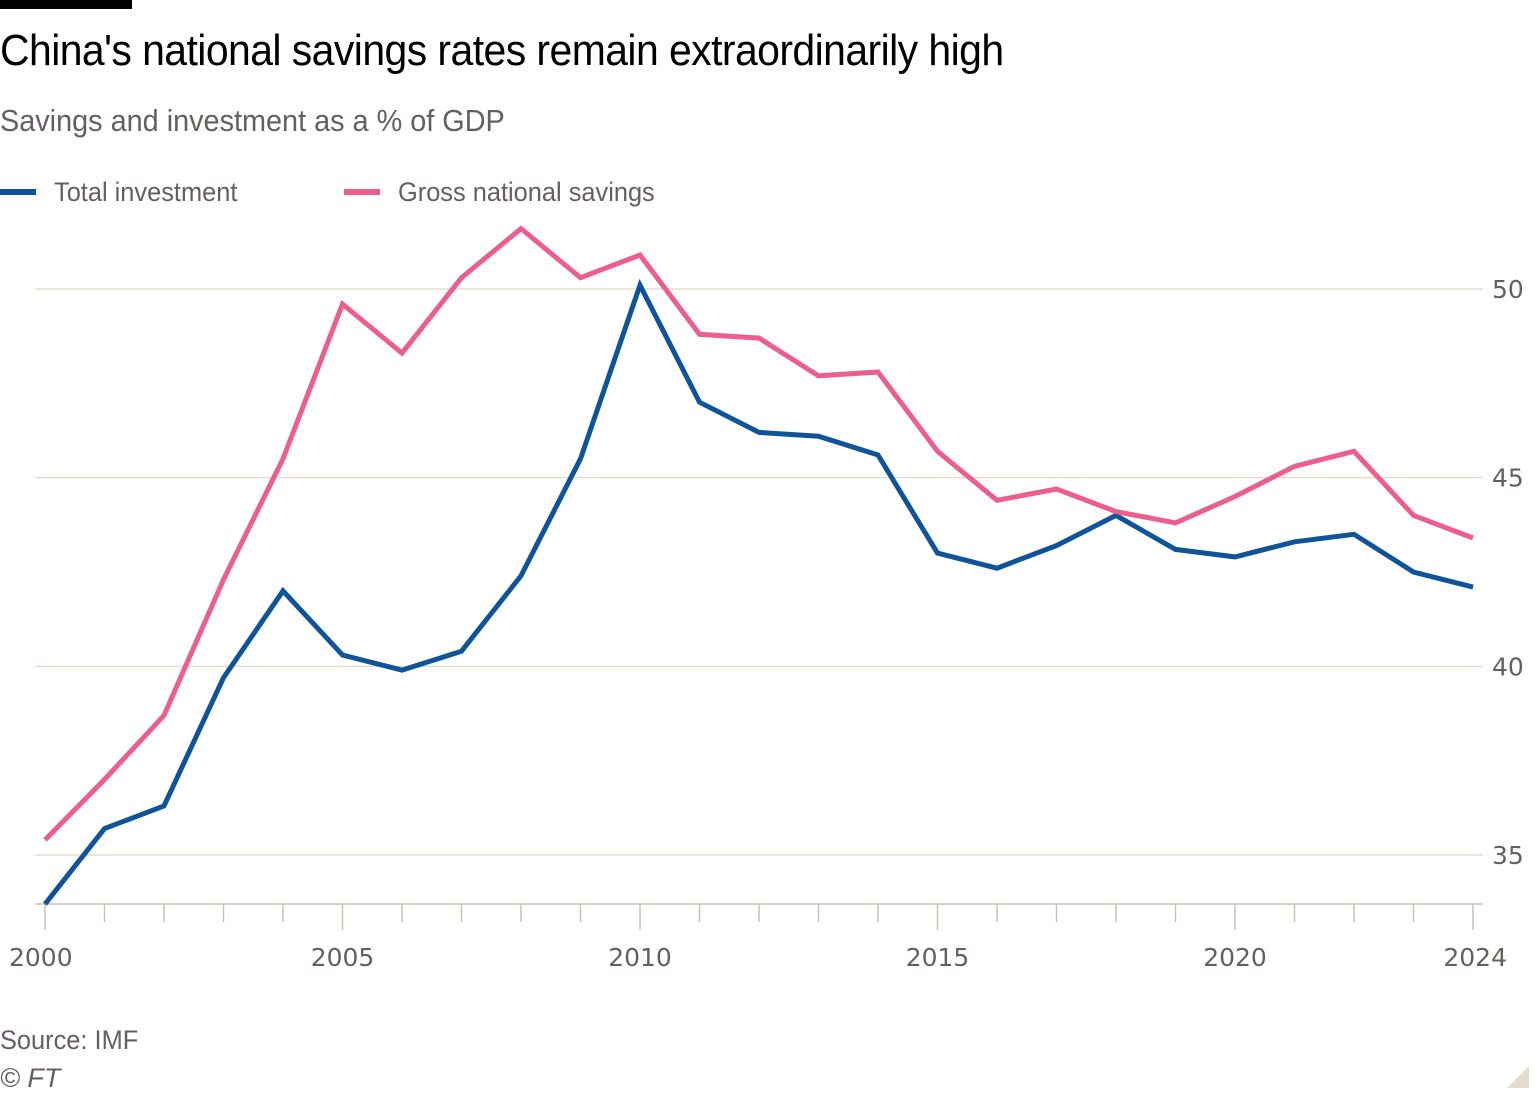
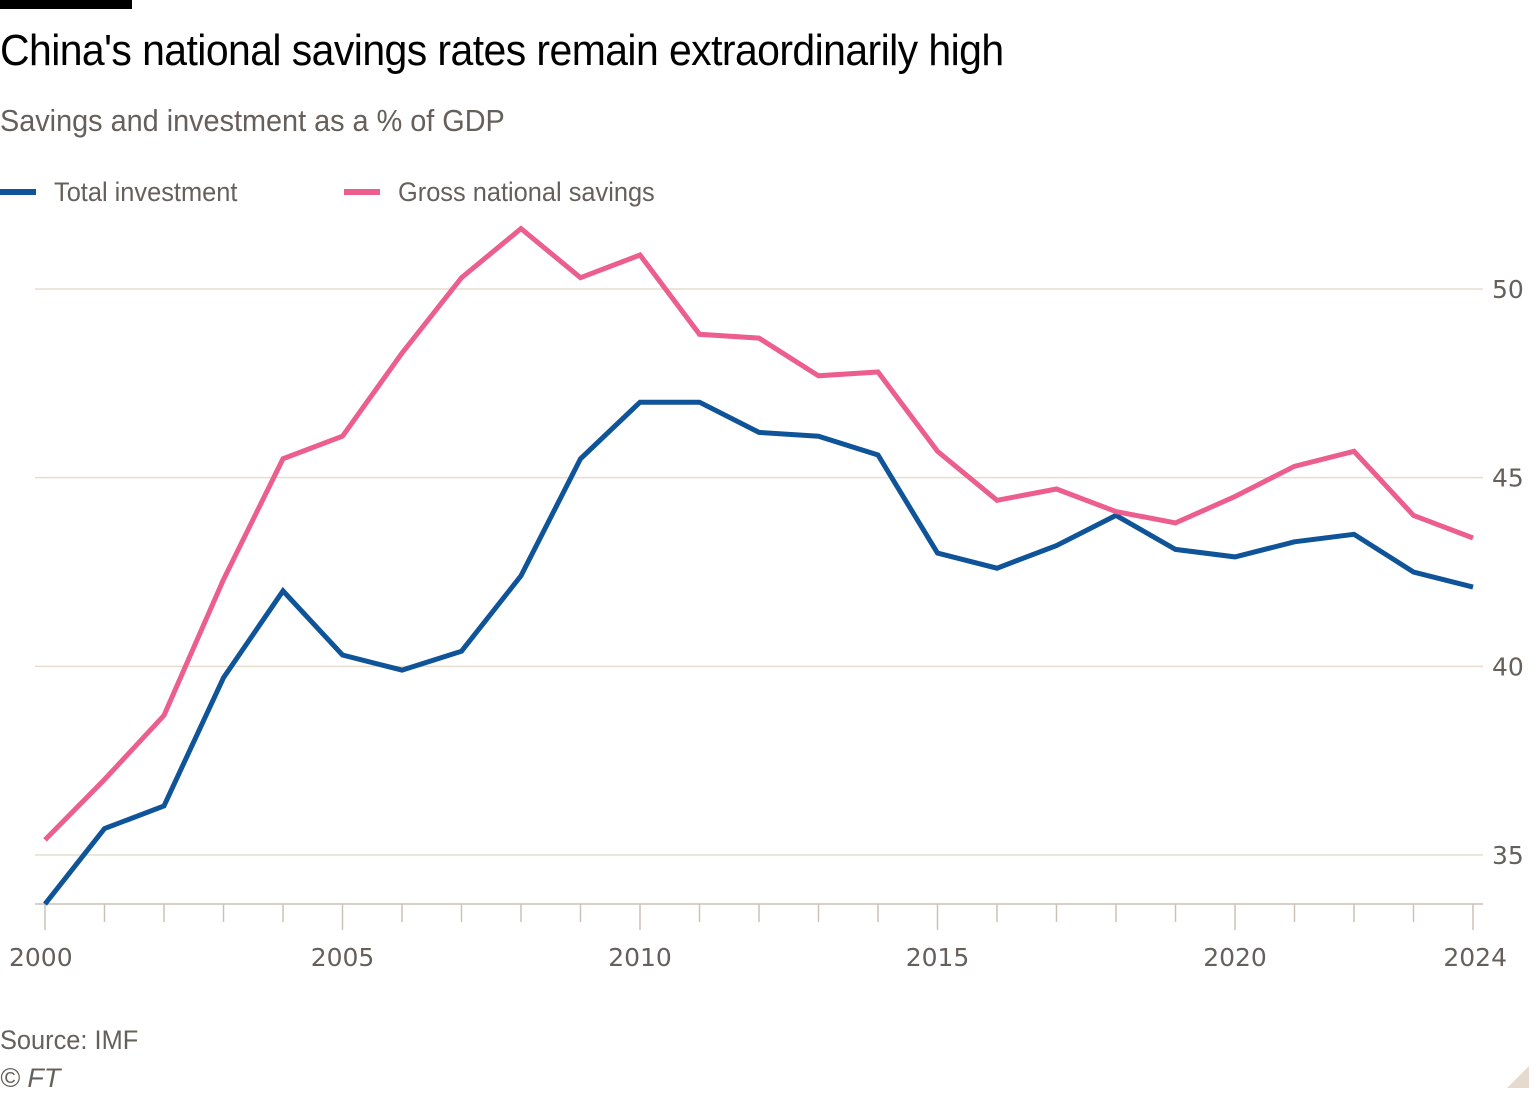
Gross national savings/2005: 49.6 -> 46.1
Total investment/2010: 50.1 -> 47.0
